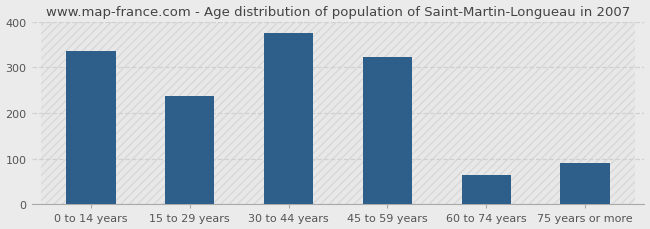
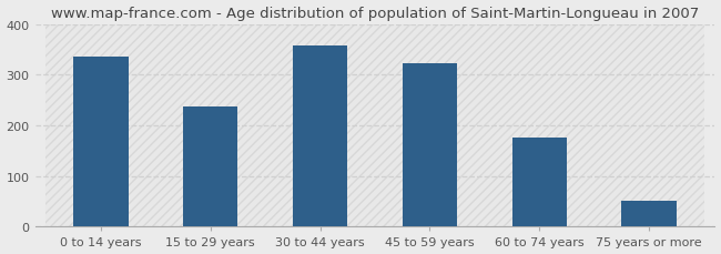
30 to 44 years: 375 -> 358
60 to 74 years: 65 -> 175
75 years or more: 90 -> 52
